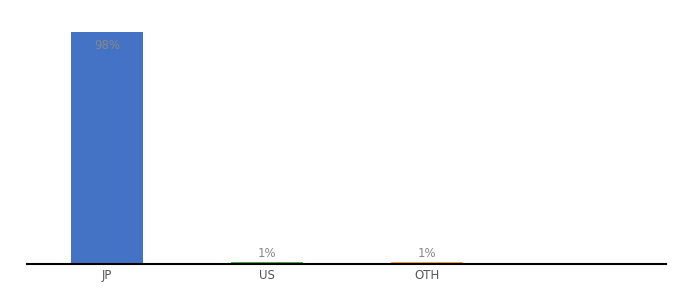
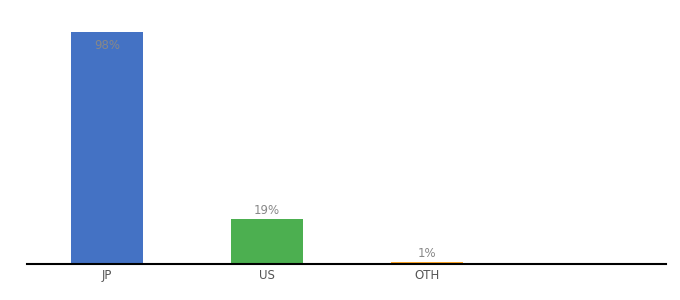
US: 1% -> 19%
